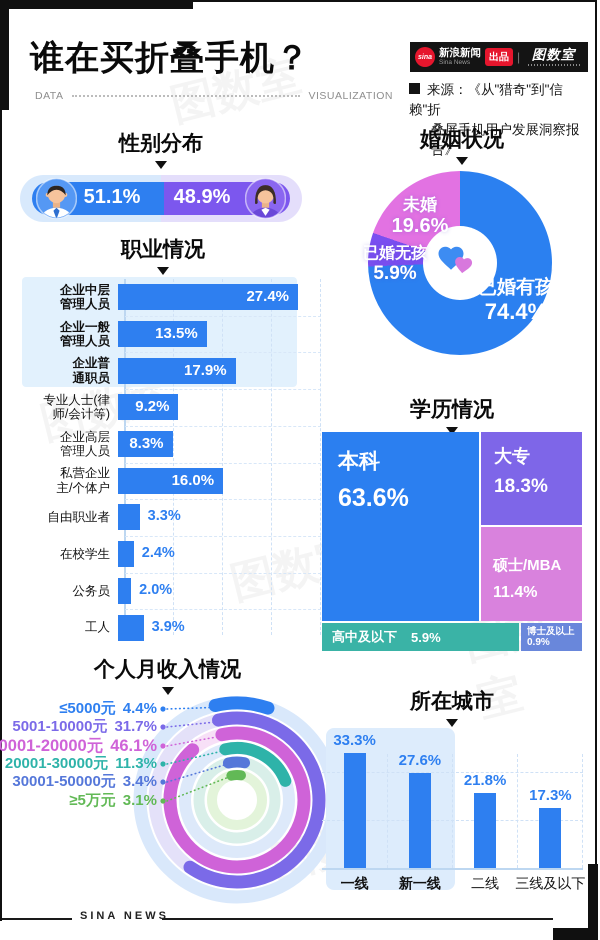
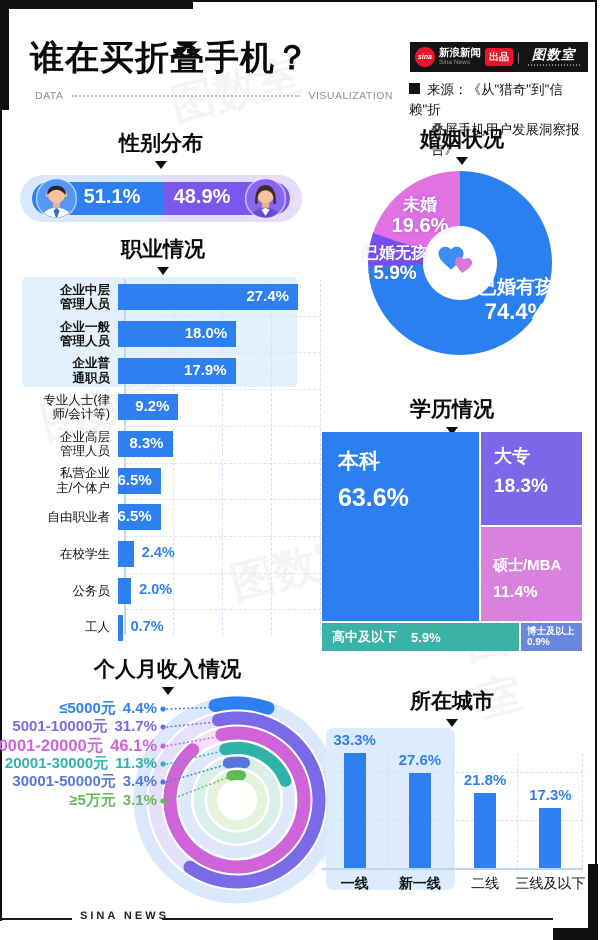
职业情况/企业一般 管理人员: 13.5% -> 18.0%
职业情况/私营企业 主/个体户: 16.0% -> 6.5%
职业情况/自由职业者: 3.3% -> 6.5%
职业情况/工人: 3.9% -> 0.7%
